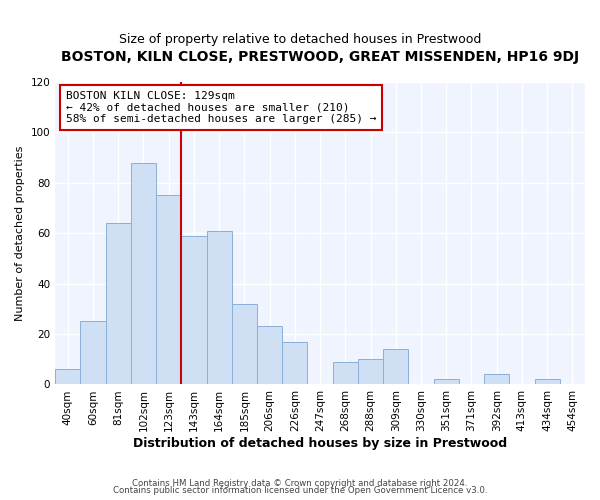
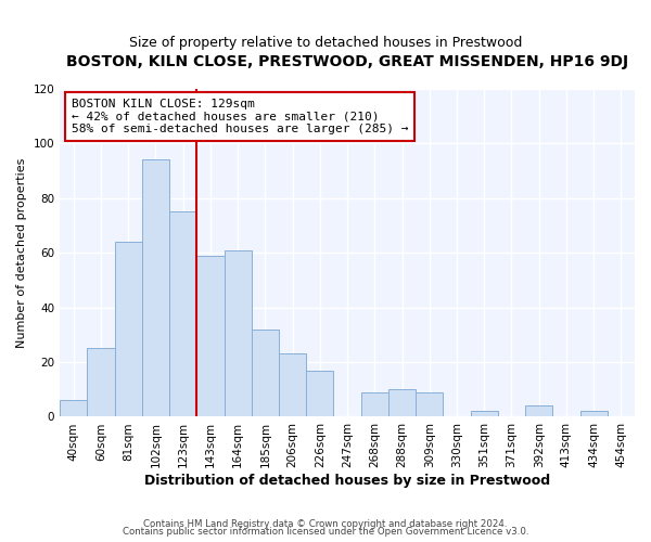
102sqm: 88 -> 94
309sqm: 14 -> 9
